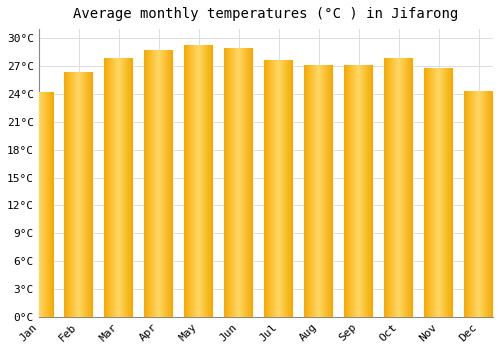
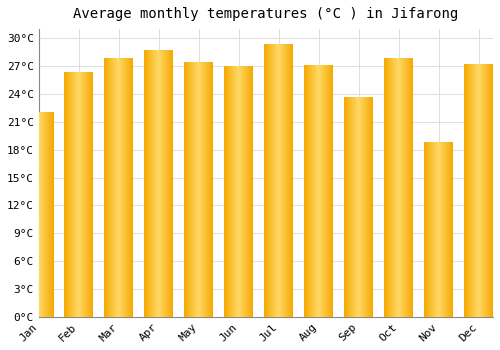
Jan: 24.2°C -> 22.0°C
May: 29.2°C -> 27.4°C
Jun: 28.9°C -> 27.0°C
Jul: 27.6°C -> 29.4°C
Sep: 27.1°C -> 23.6°C
Nov: 26.8°C -> 18.8°C
Dec: 24.3°C -> 27.2°C
